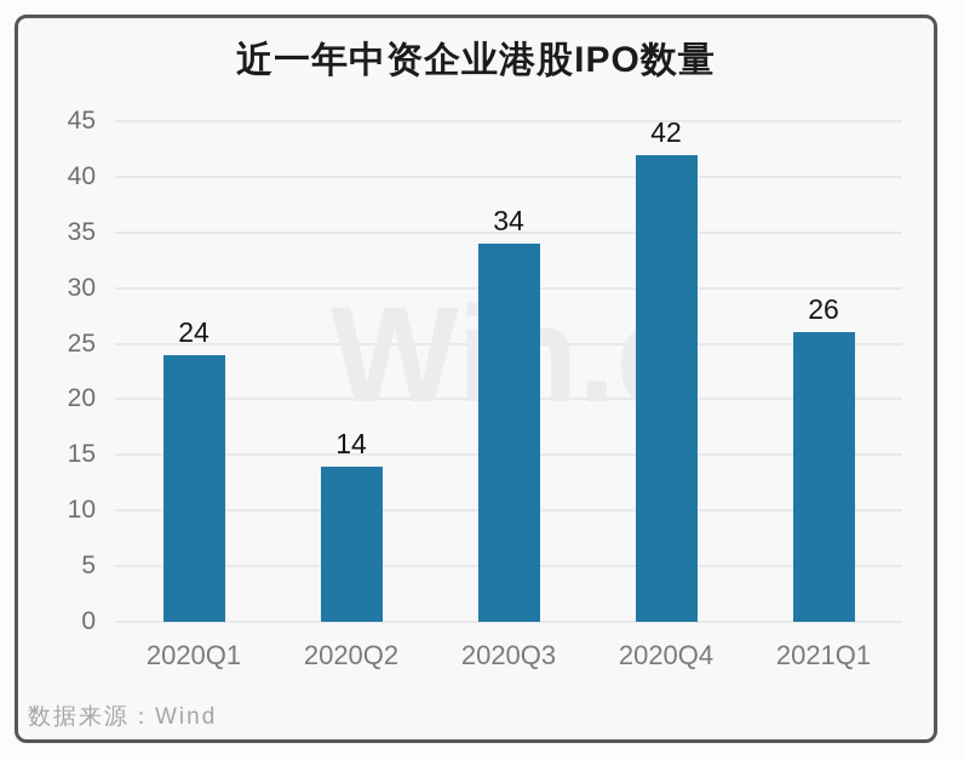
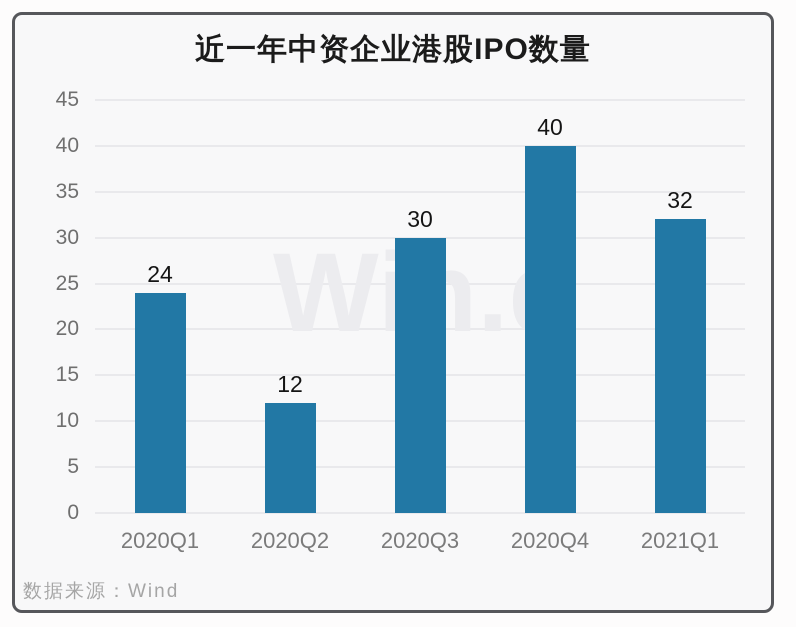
2020Q2: 14 -> 12
2020Q3: 34 -> 30
2020Q4: 42 -> 40
2021Q1: 26 -> 32
